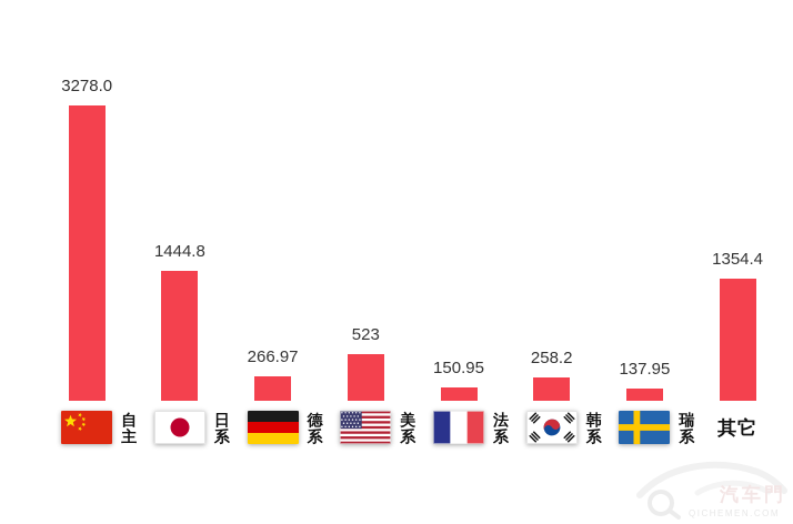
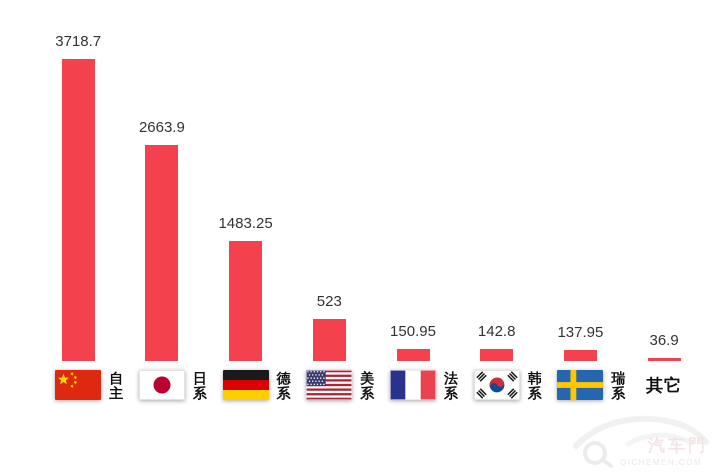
自主: 3278.0 -> 3718.7
日系: 1444.8 -> 2663.9
德系: 266.97 -> 1483.25
韩系: 258.2 -> 142.8
其它: 1354.4 -> 36.9
